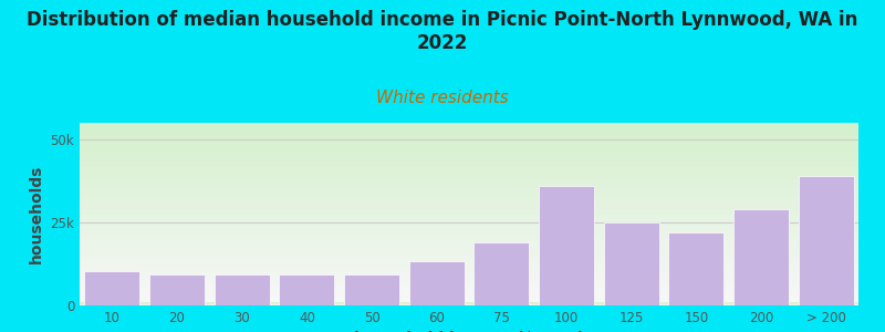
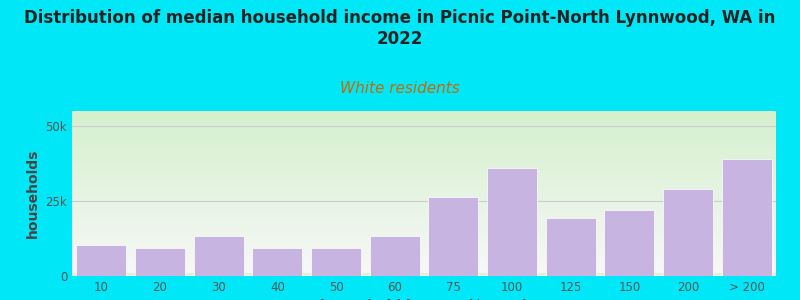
30: 9.2k -> 13.5k
75: 19.0k -> 26.5k
125: 25.0k -> 19.5k
